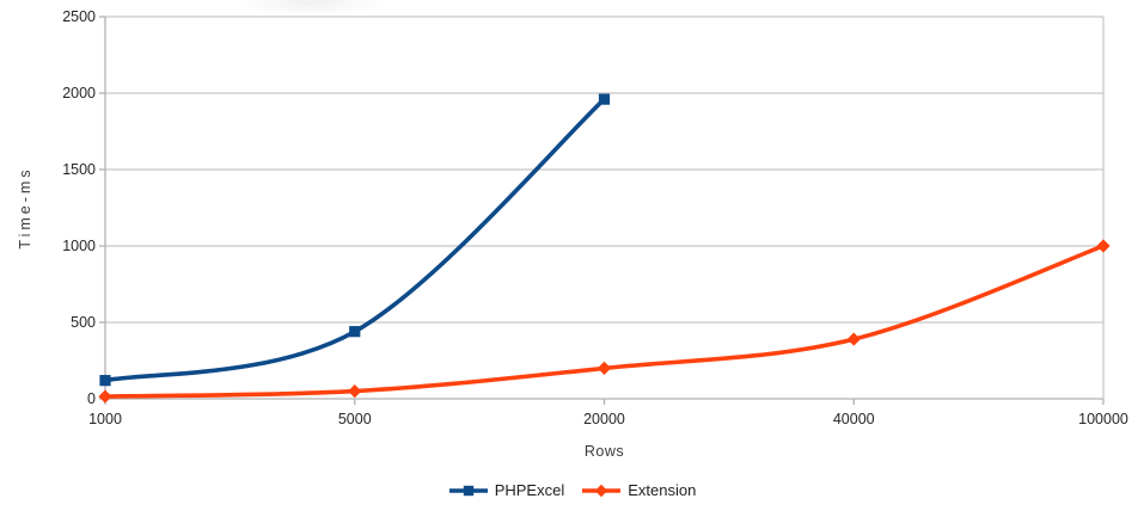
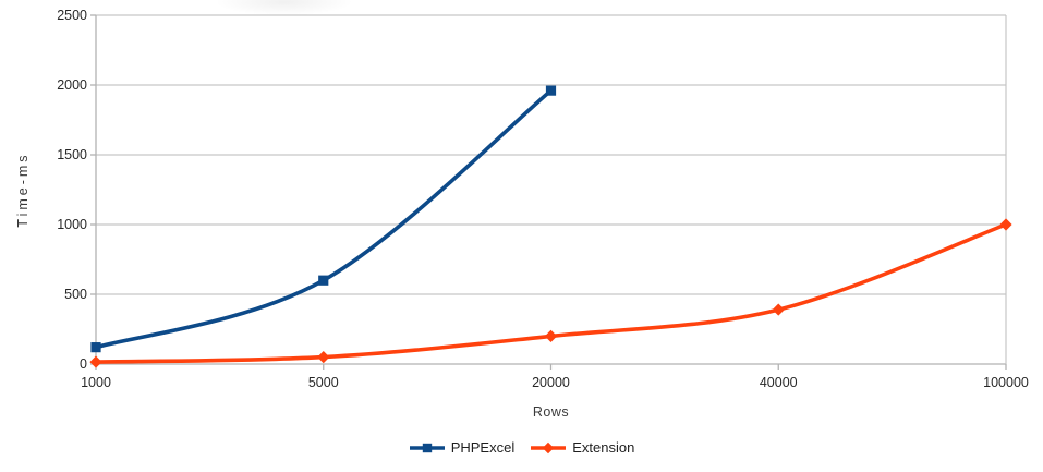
PHPExcel/5000: 440 -> 600
